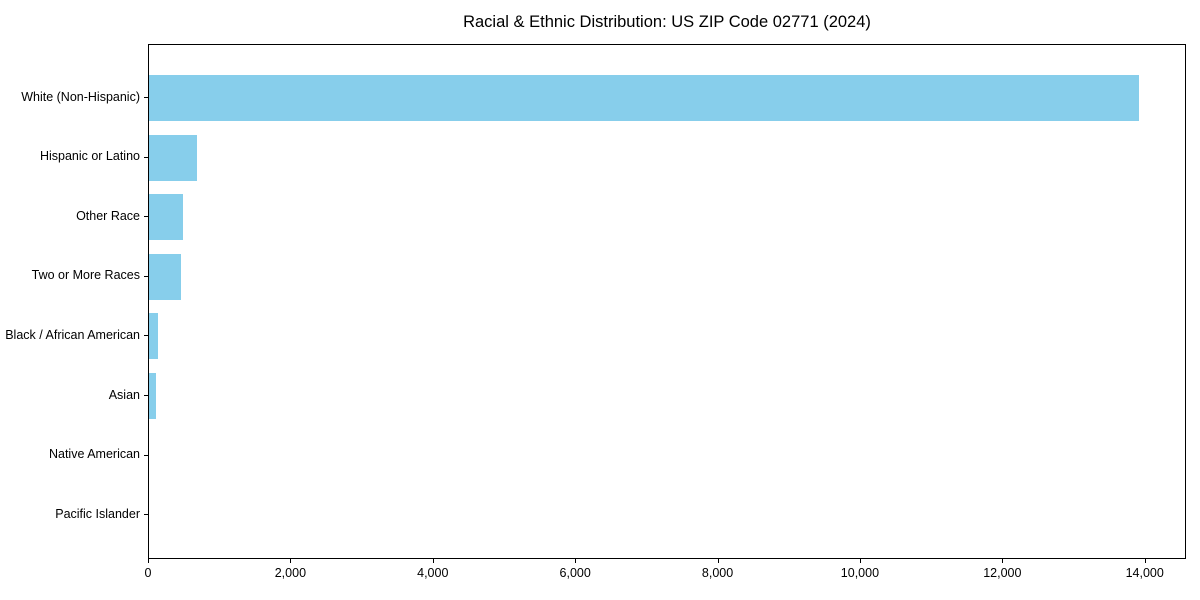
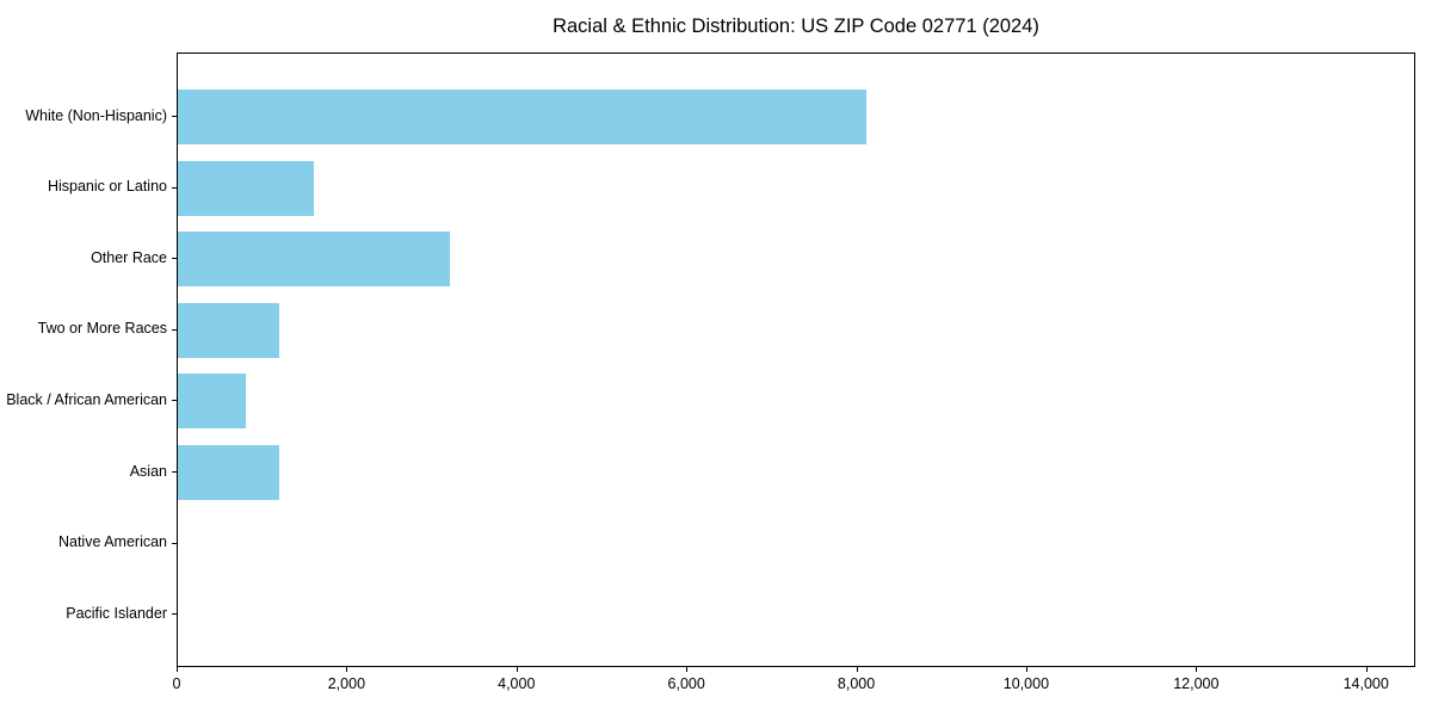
White (Non-Hispanic): 13900 -> 8100
Hispanic or Latino: 700 -> 1600
Other Race: 500 -> 3200
Two or More Races: 400 -> 1200
Black / African American: 100 -> 800
Asian: 100 -> 1200
